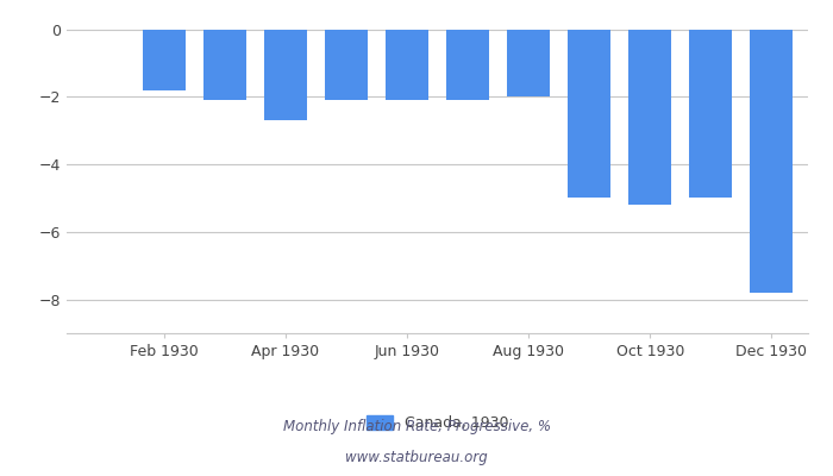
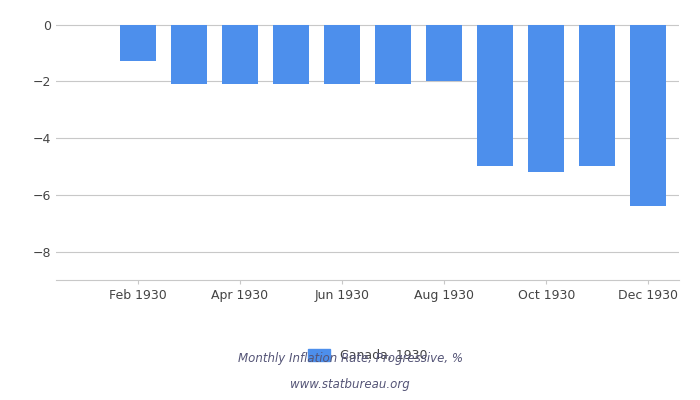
Feb 1930: -1.8 -> -1.3
Apr 1930: -2.7 -> -2.1
Dec 1930: -7.8 -> -6.4
